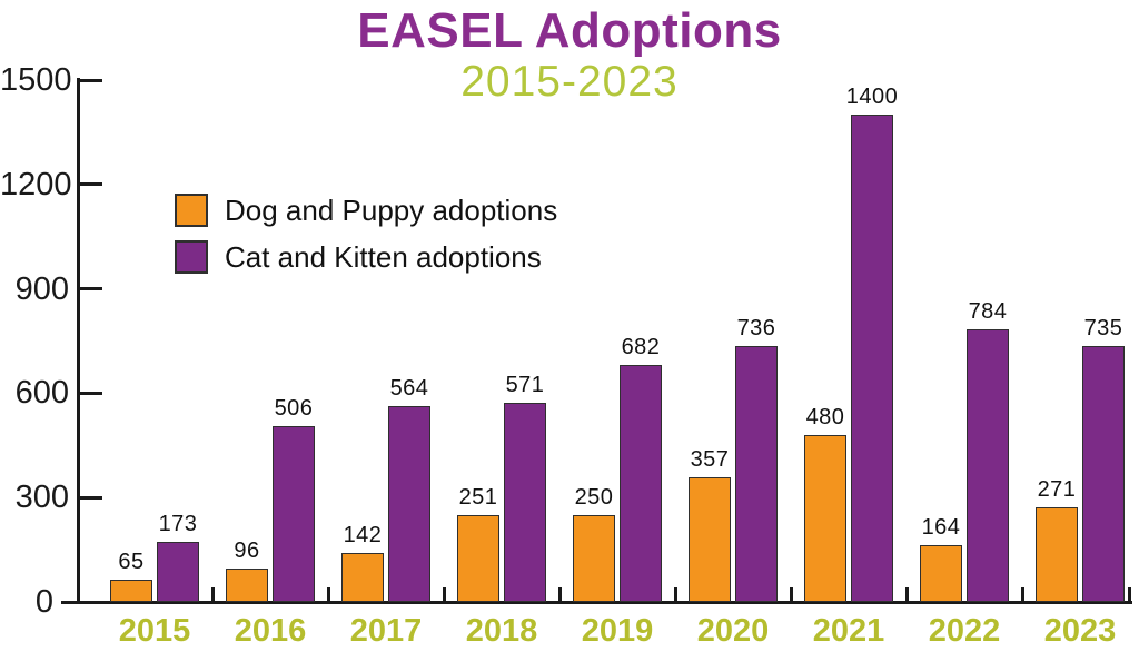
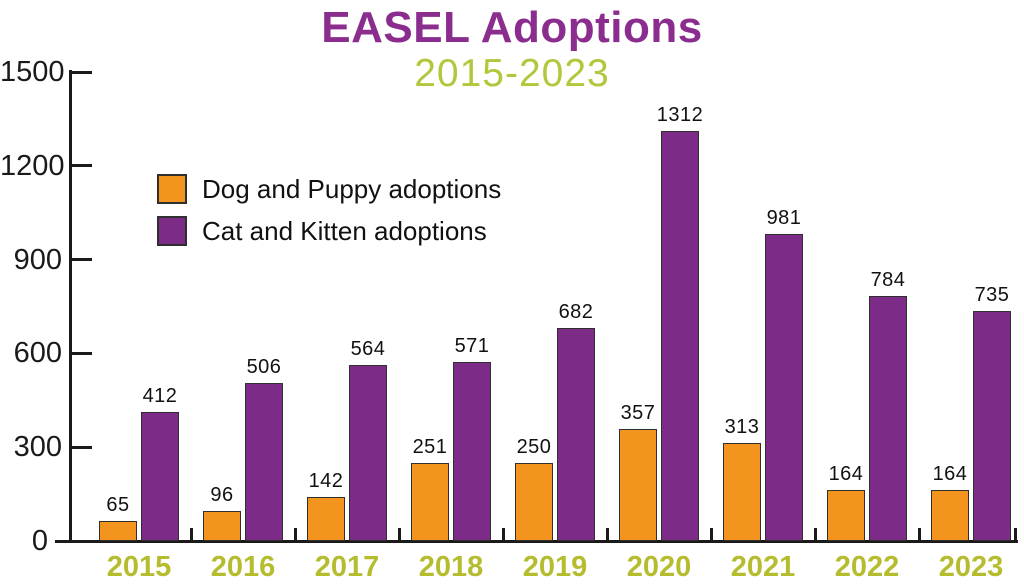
Cat and Kitten adoptions/2015: 173 -> 412
Cat and Kitten adoptions/2020: 736 -> 1312
Dog and Puppy adoptions/2021: 480 -> 313
Cat and Kitten adoptions/2021: 1400 -> 981
Dog and Puppy adoptions/2023: 271 -> 164
